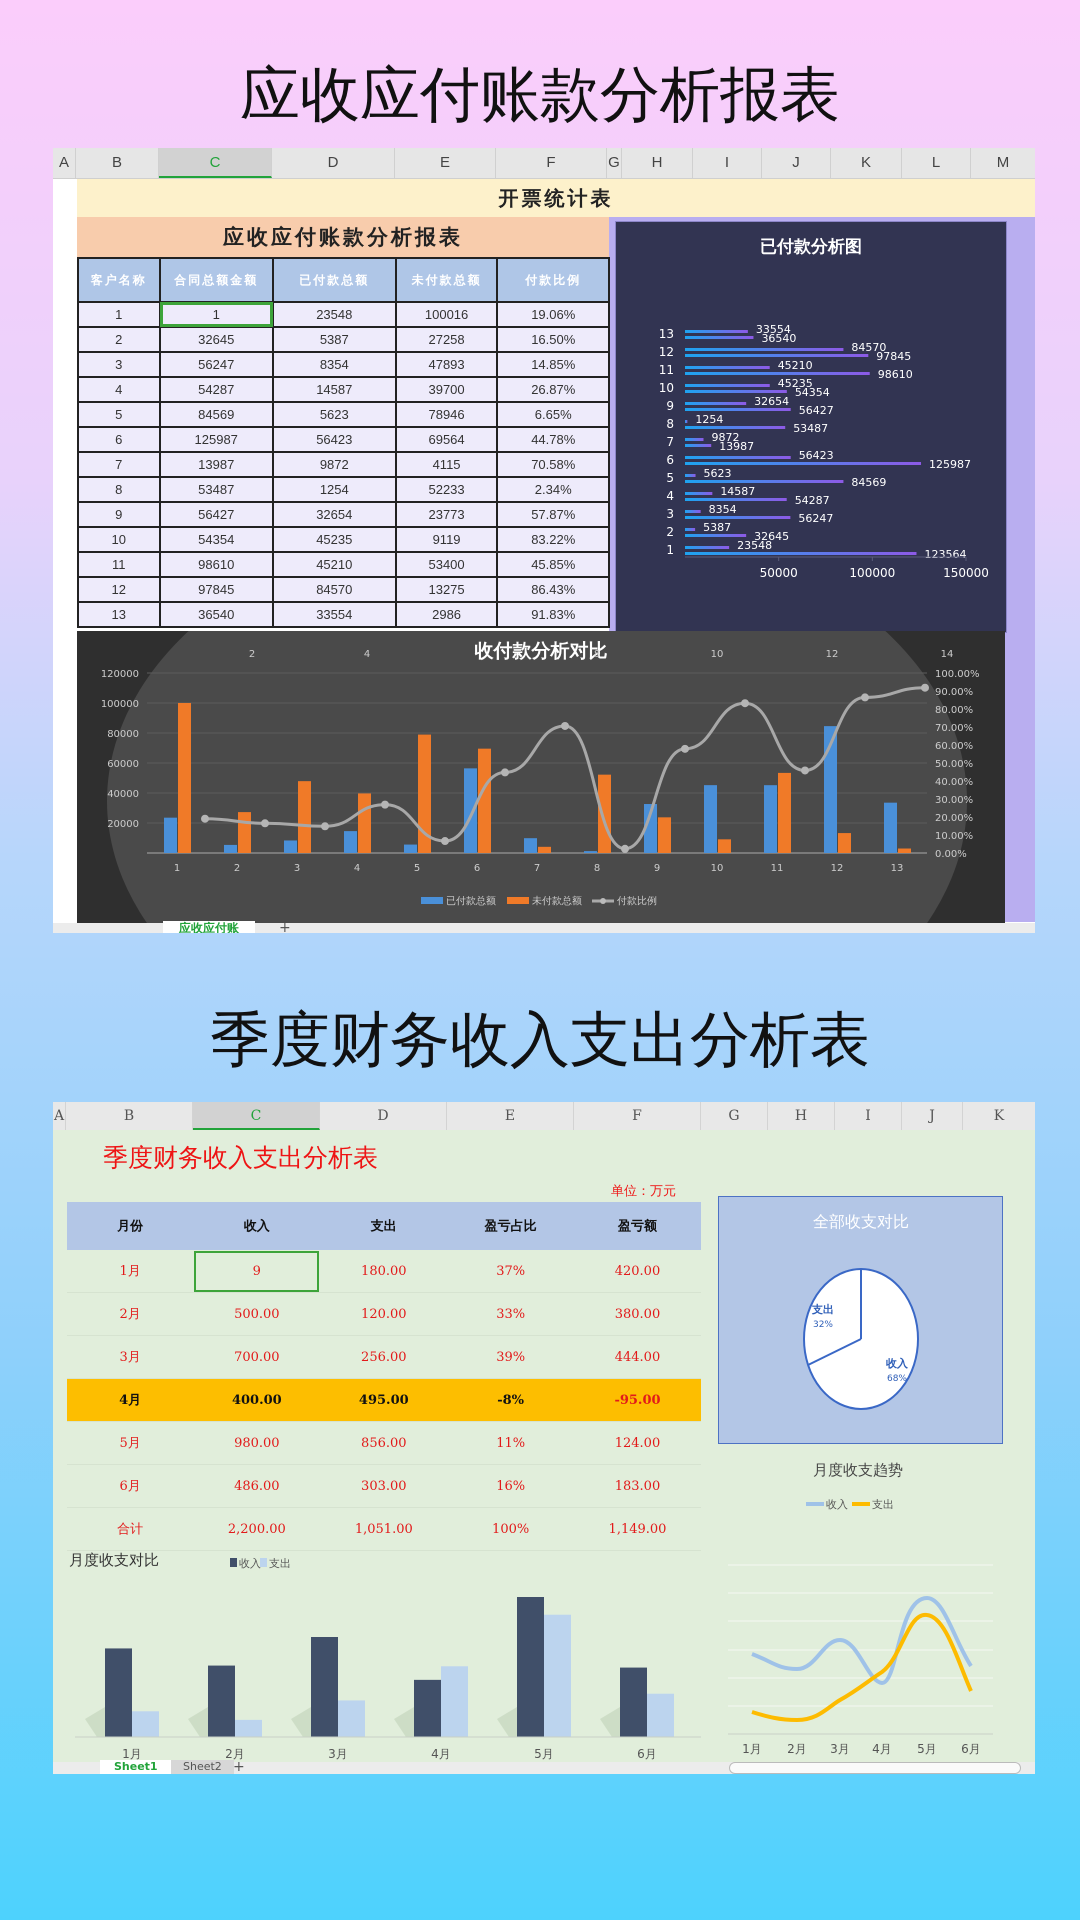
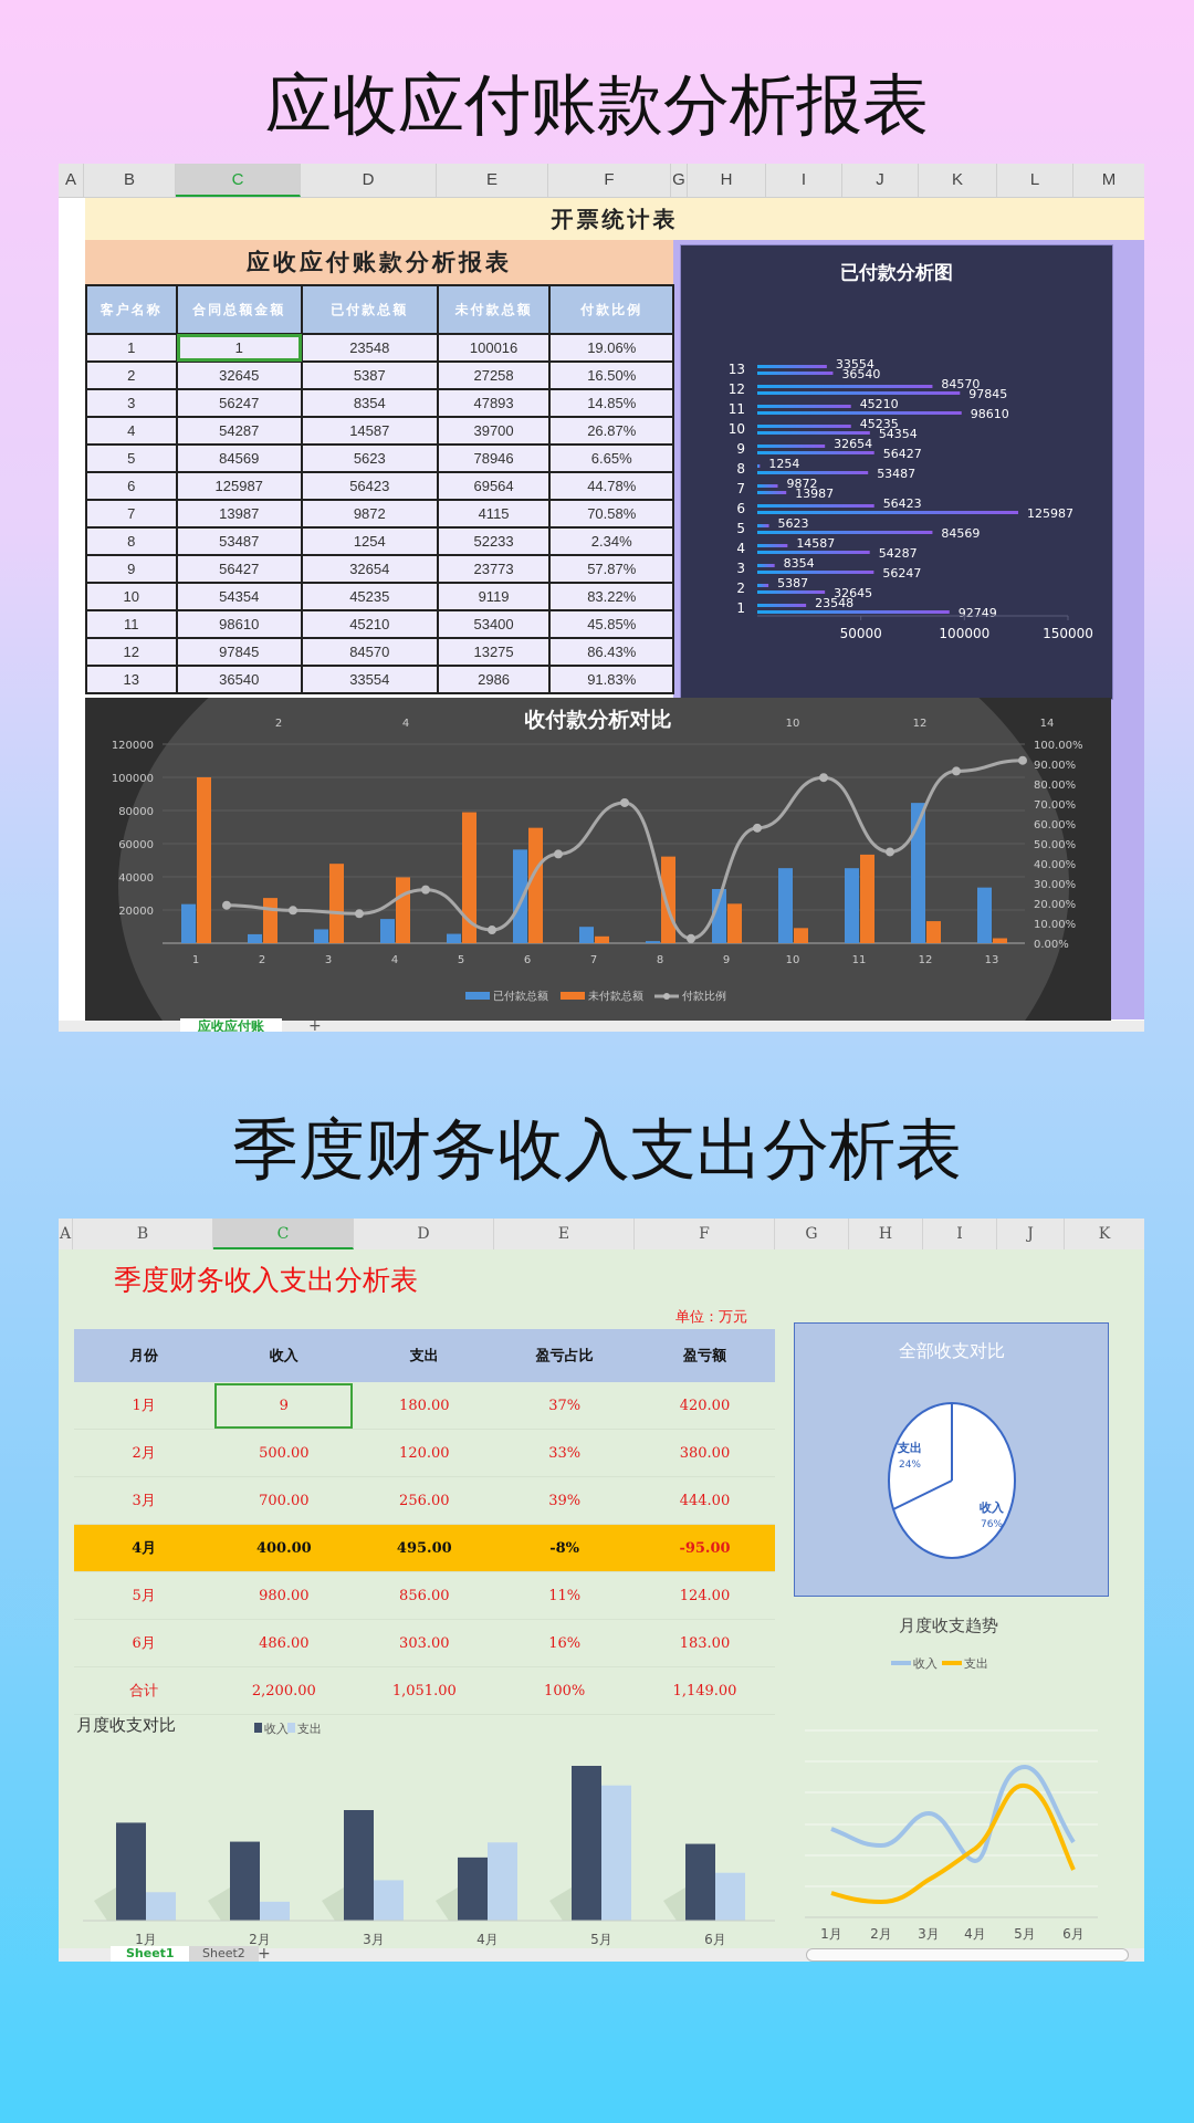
已付款分析图/合同总额金额/1: 123564 -> 92749
全部收支对比/收入: 68% -> 76%
全部收支对比/支出: 32% -> 24%
